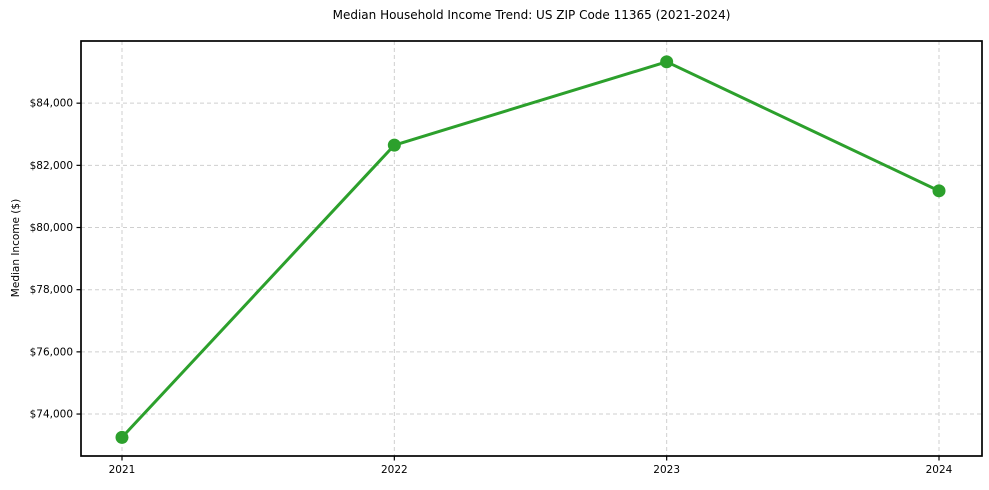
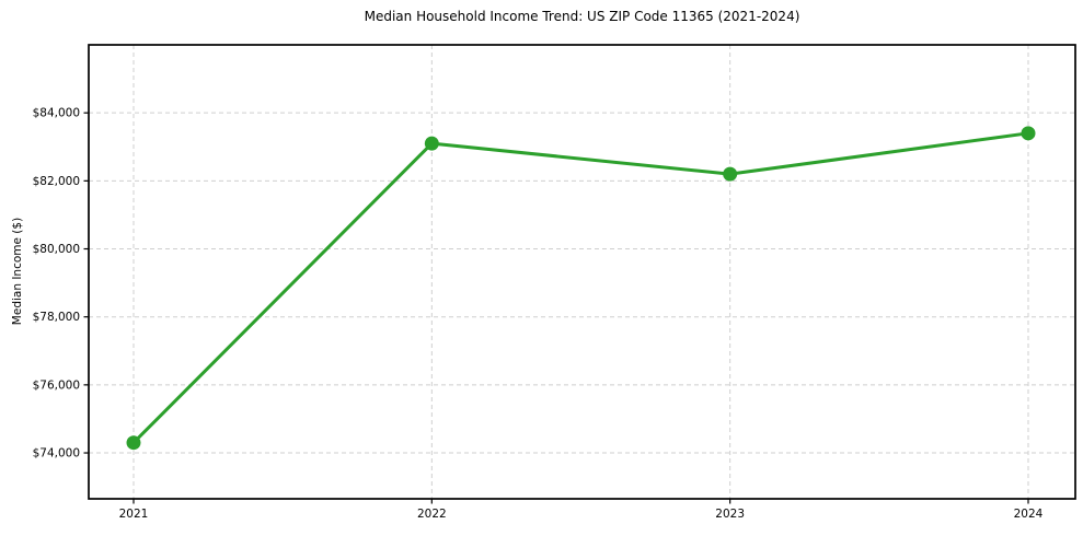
2021: $73200 -> $74300
2022: $82600 -> $83100
2023: $85300 -> $82200
2024: $81200 -> $83400
